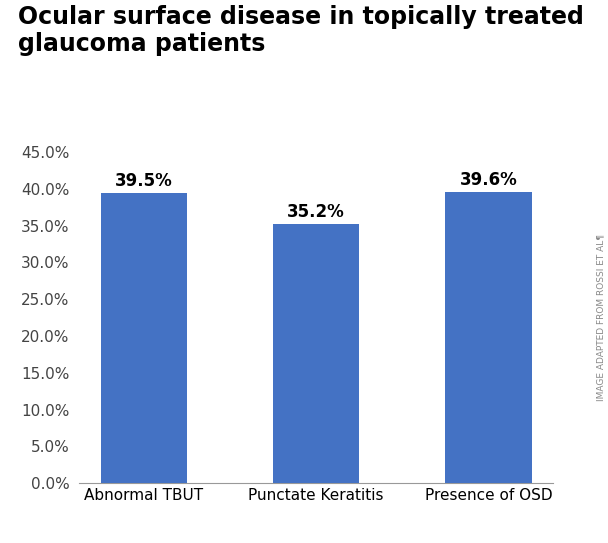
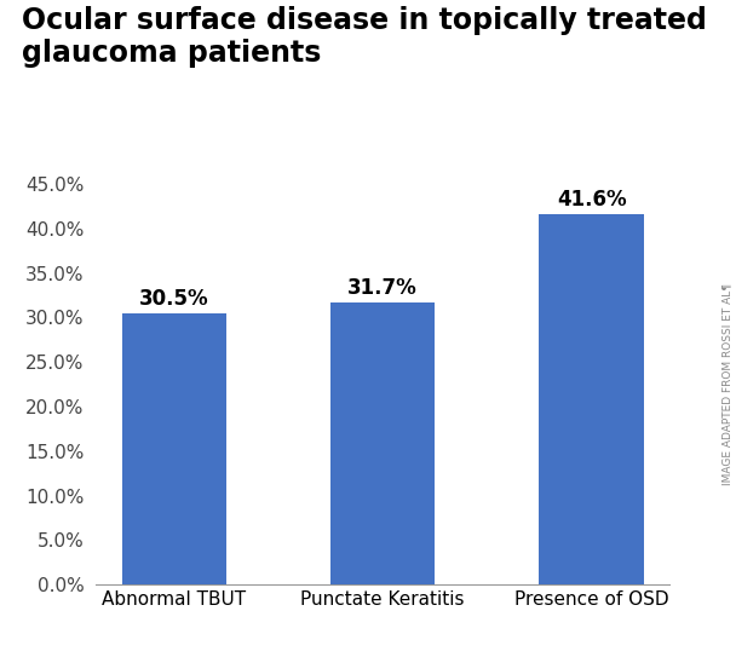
Abnormal TBUT: 39.5% -> 30.5%
Punctate Keratitis: 35.2% -> 31.7%
Presence of OSD: 39.6% -> 41.6%
